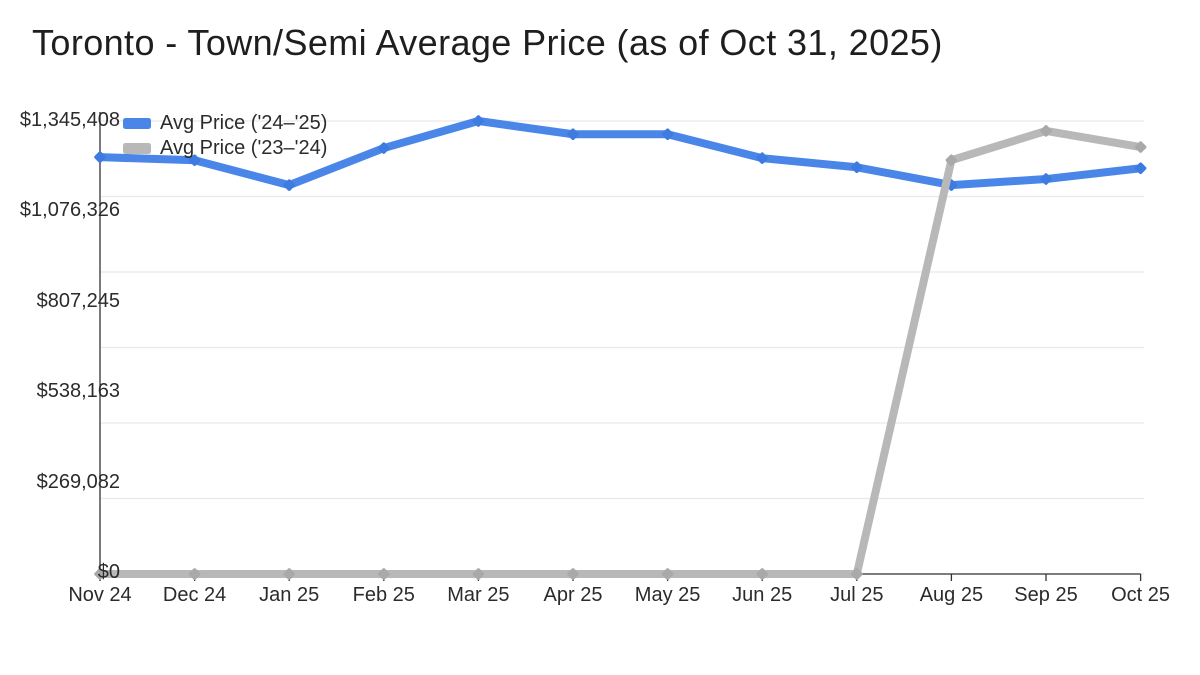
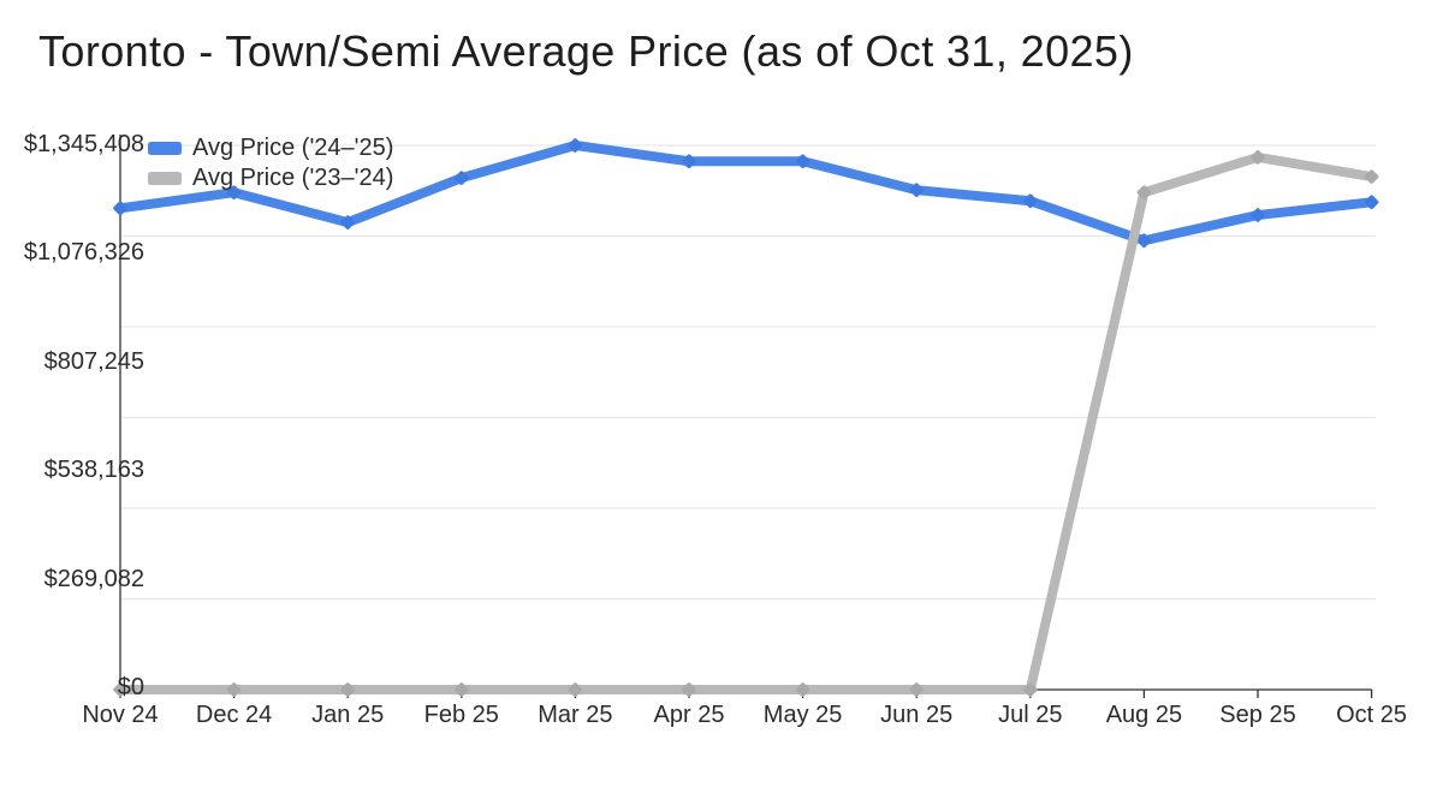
Avg Price ('24–'25)/Nov 24: $1240000 -> $1190000
Avg Price ('24–'25)/Aug 25: $1160000 -> $1110000
